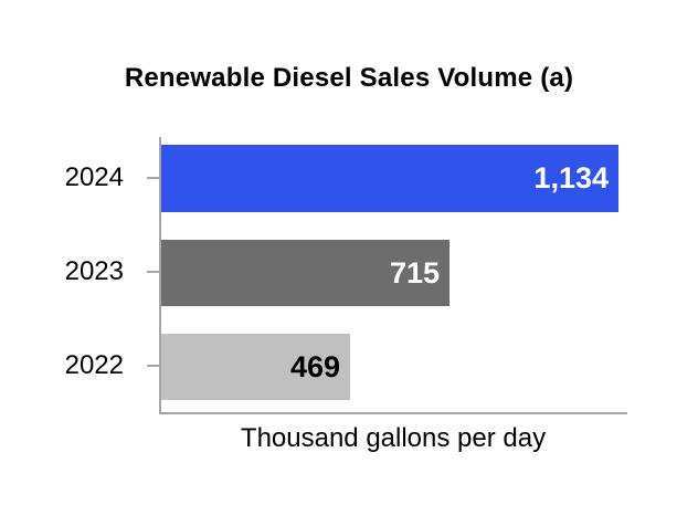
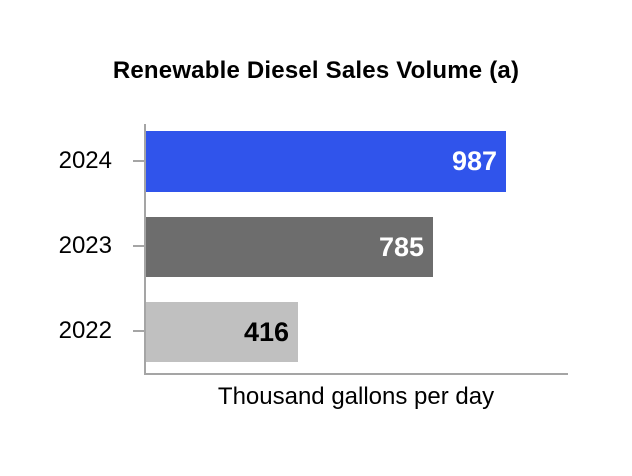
2024: 1,134 -> 987
2023: 715 -> 785
2022: 469 -> 416
